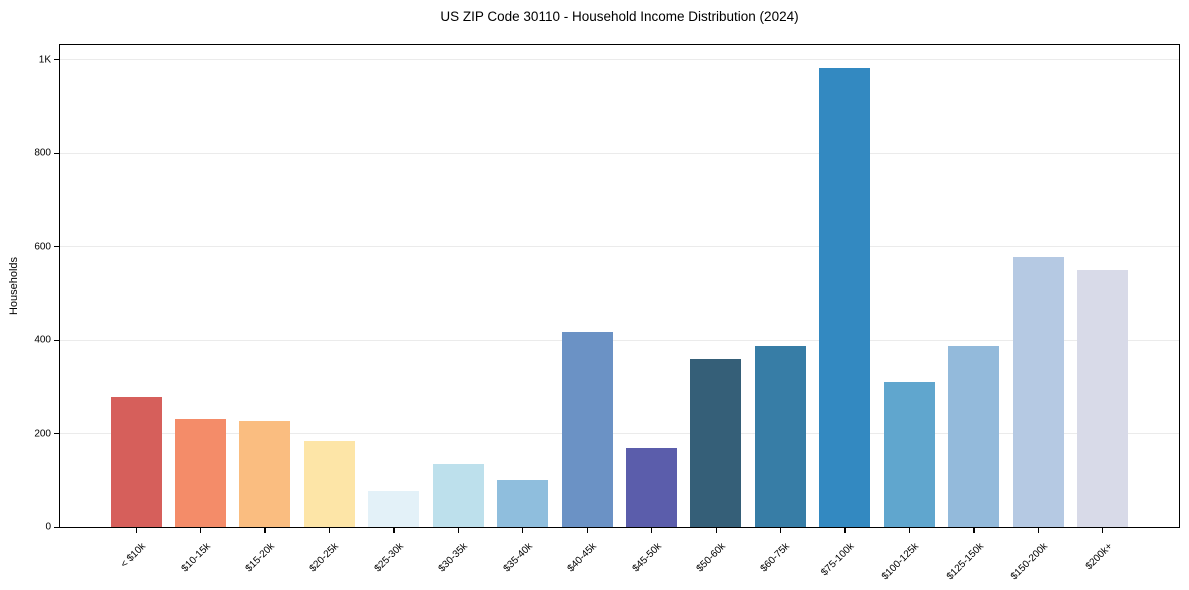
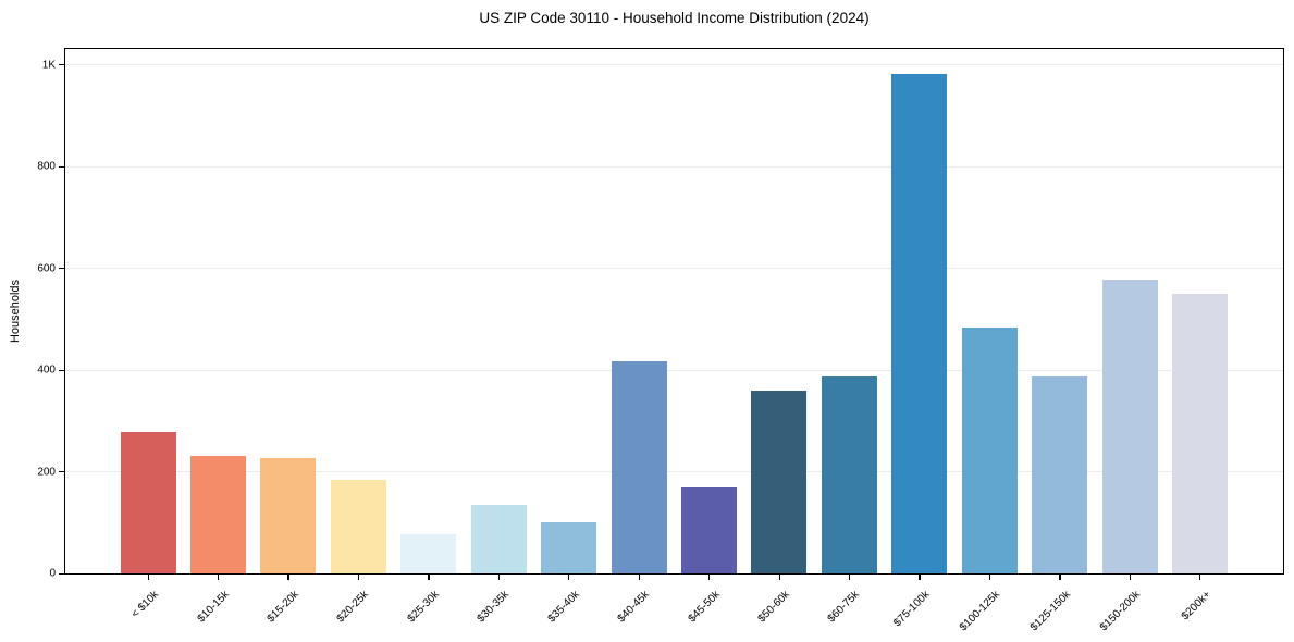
$100-125k: 310 -> 480
